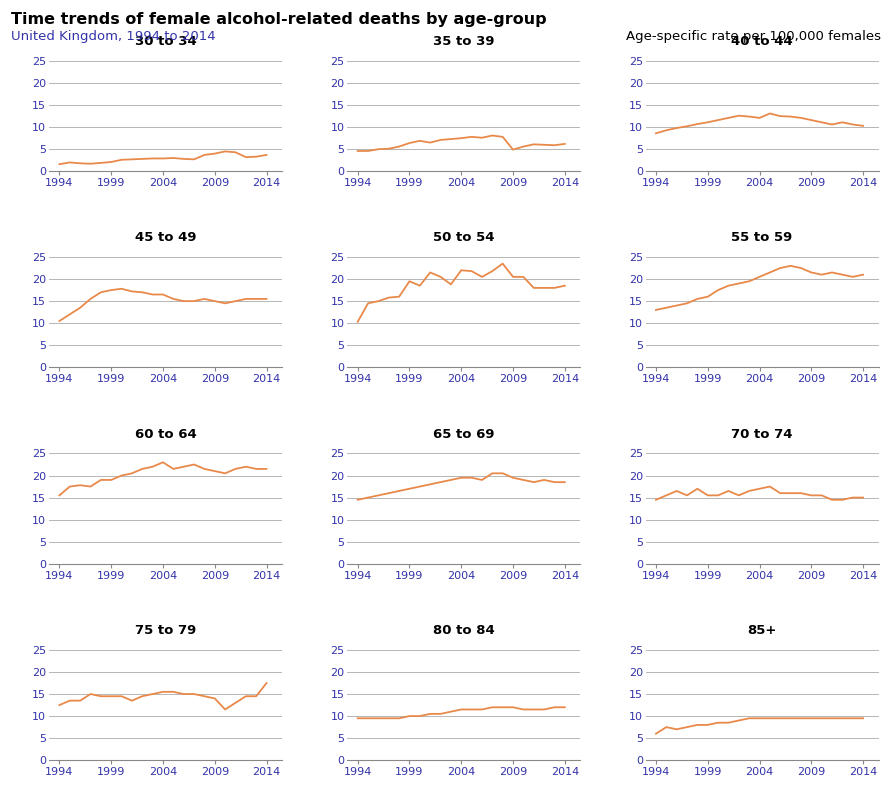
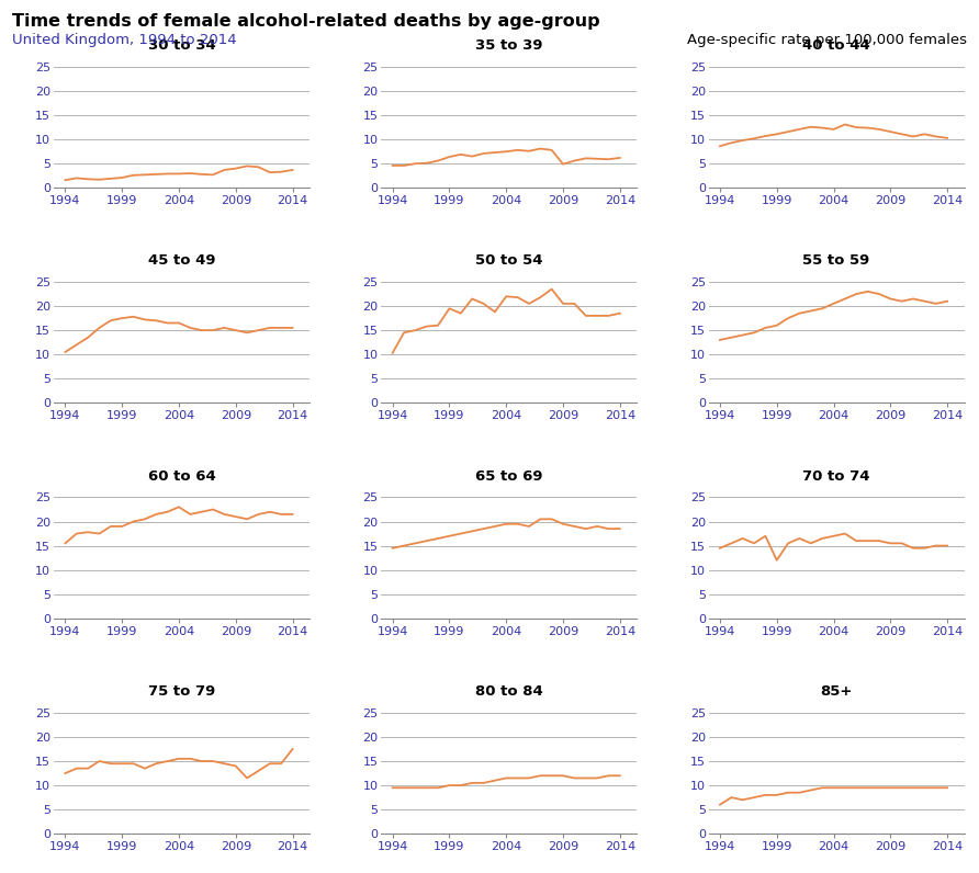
70 to 74/1999: 15.5 -> 12.0
